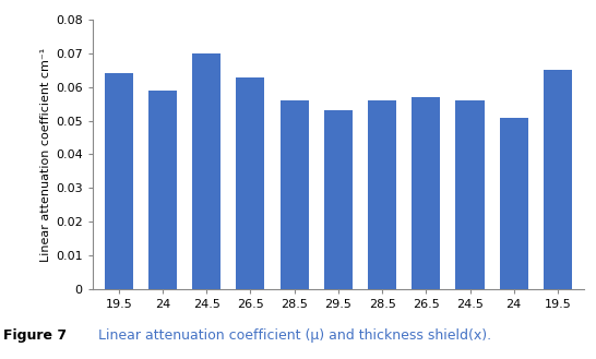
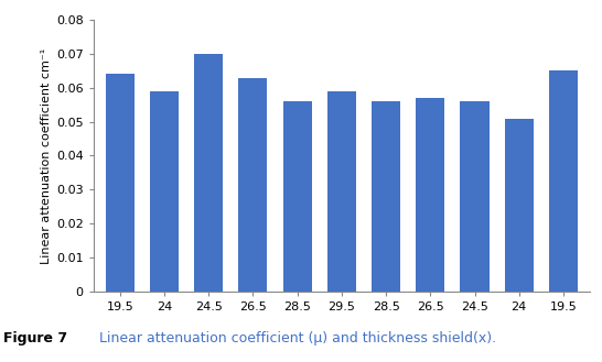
29.5: 0.053 -> 0.059
